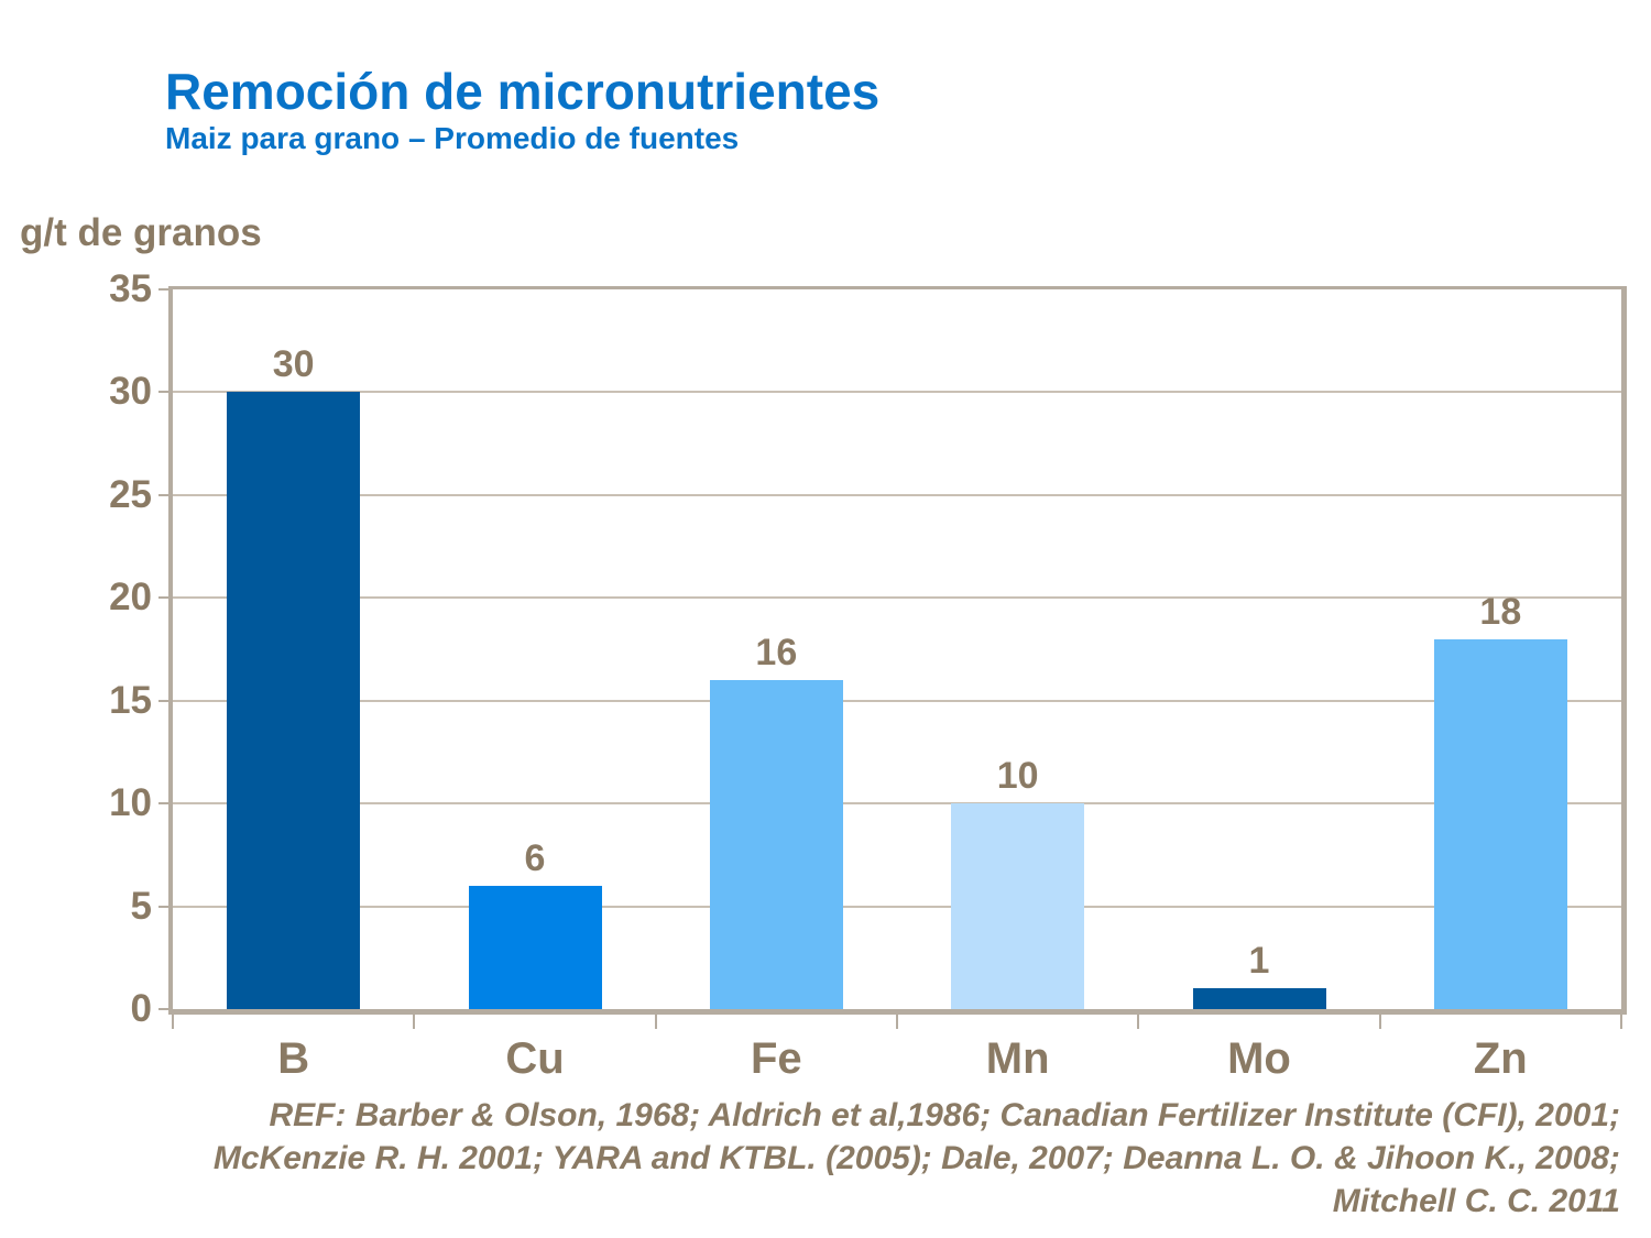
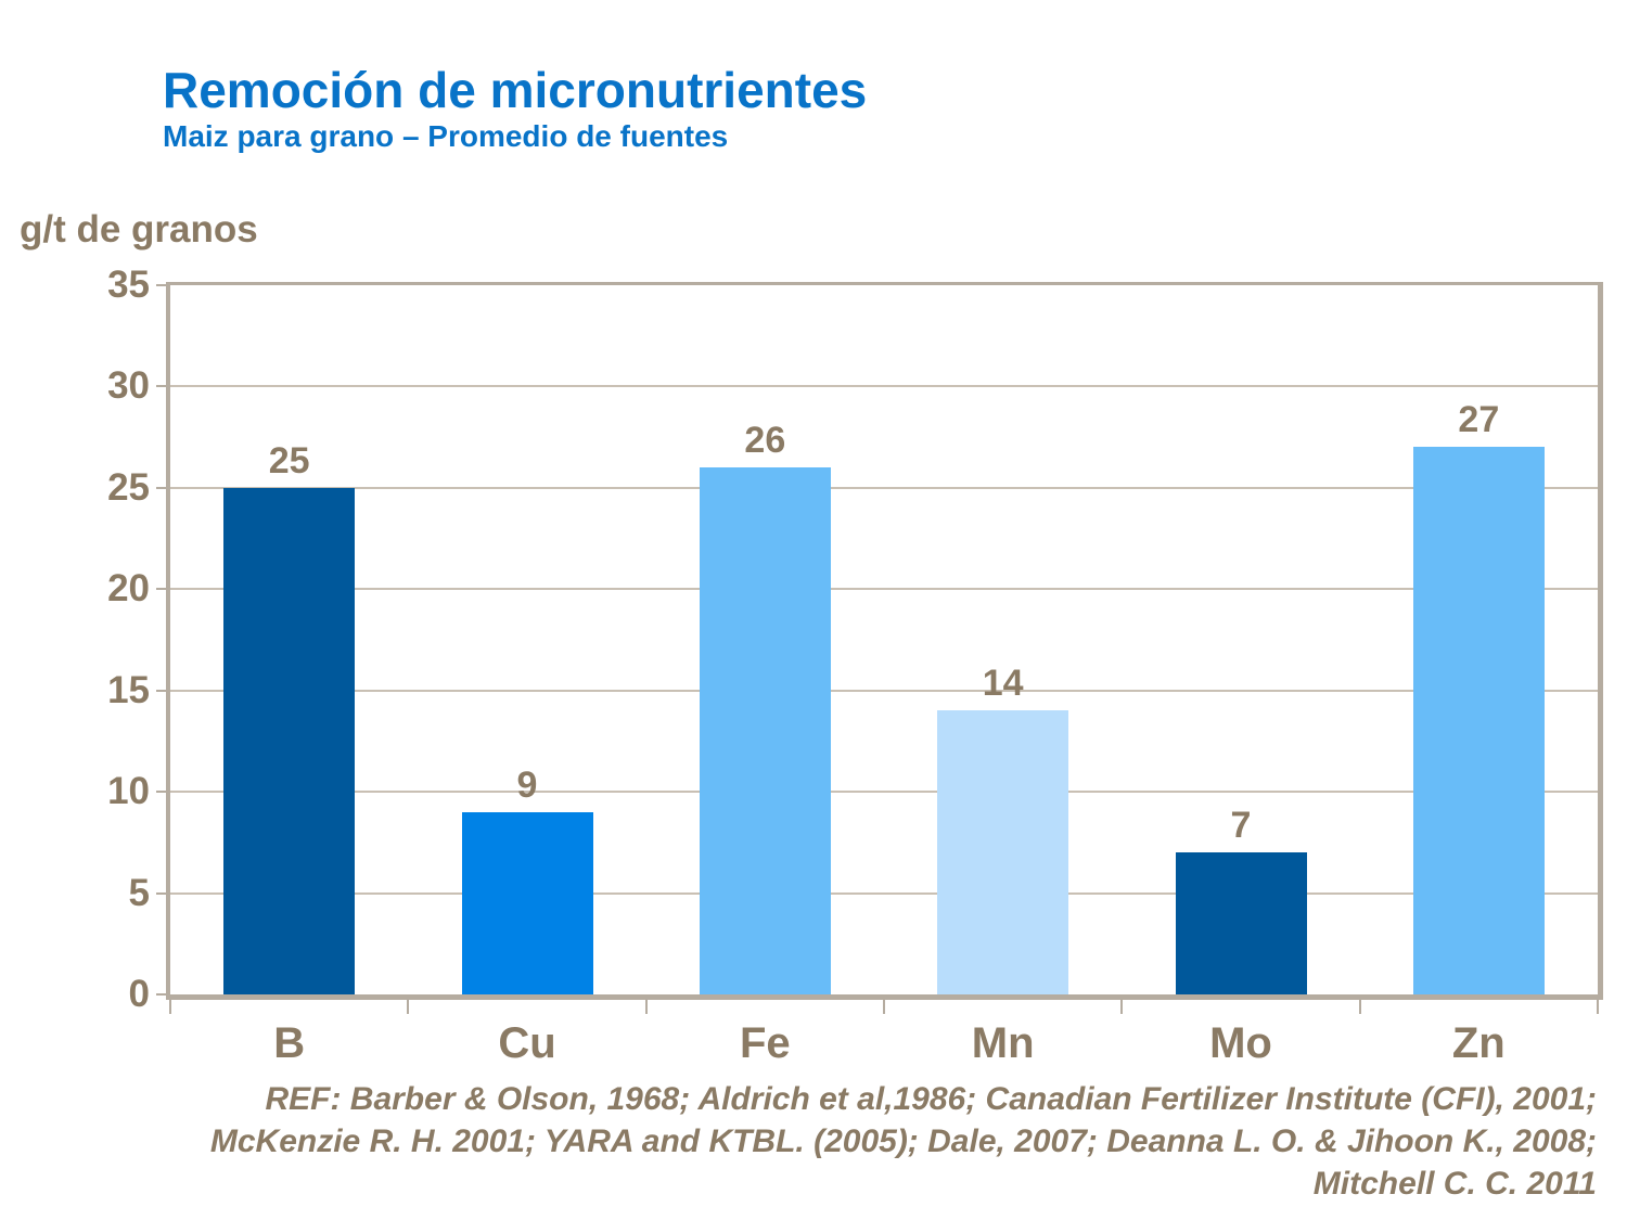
B: 30 -> 25
Cu: 6 -> 9
Fe: 16 -> 26
Mn: 10 -> 14
Mo: 1 -> 7
Zn: 18 -> 27
